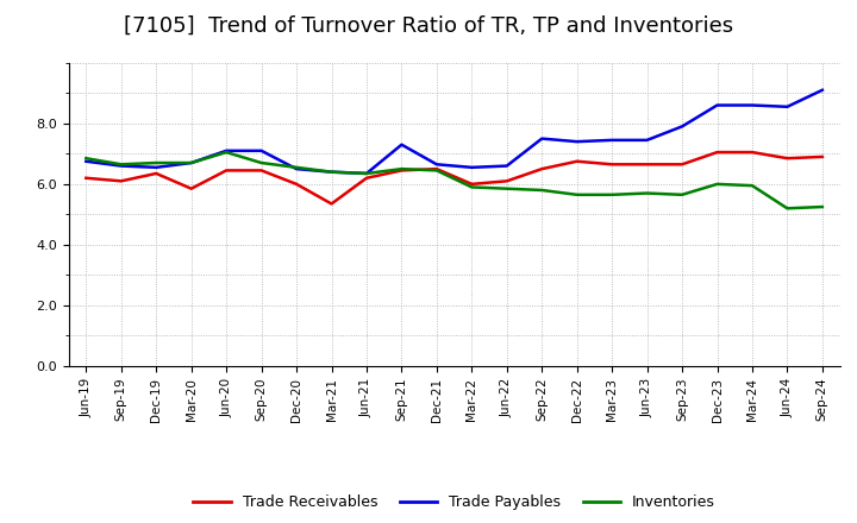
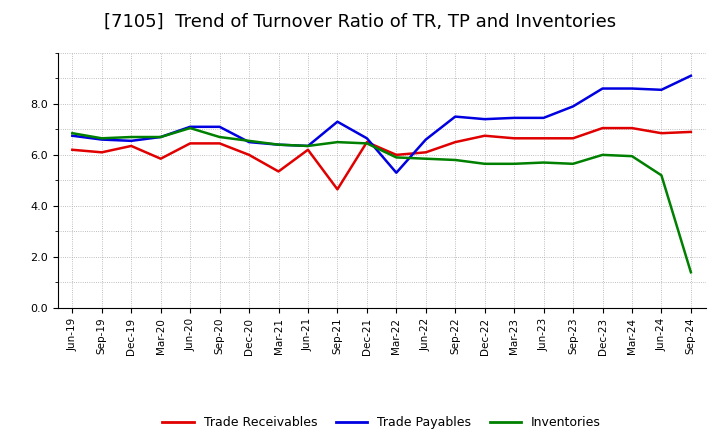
Trade Receivables/Sep-21: 6.45 -> 4.65
Trade Payables/Mar-22: 6.55 -> 5.30
Inventories/Sep-24: 5.25 -> 1.40
